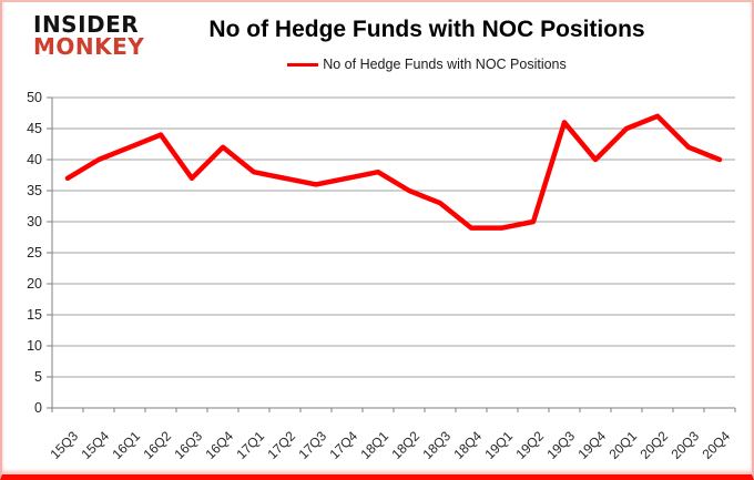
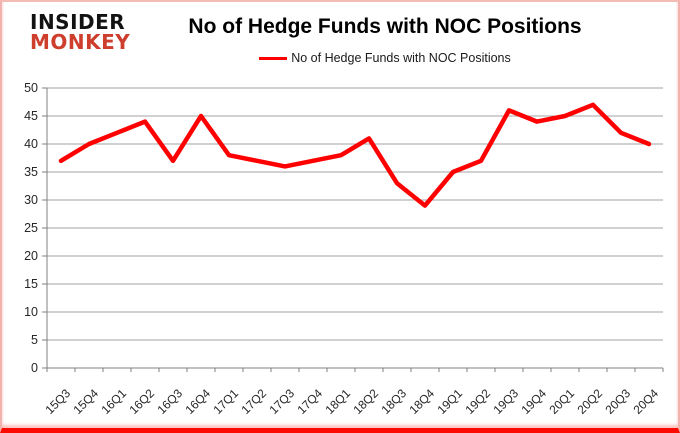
16Q4: 42 -> 45
18Q2: 35 -> 41
19Q1: 29 -> 35
19Q2: 30 -> 37
19Q4: 40 -> 44
